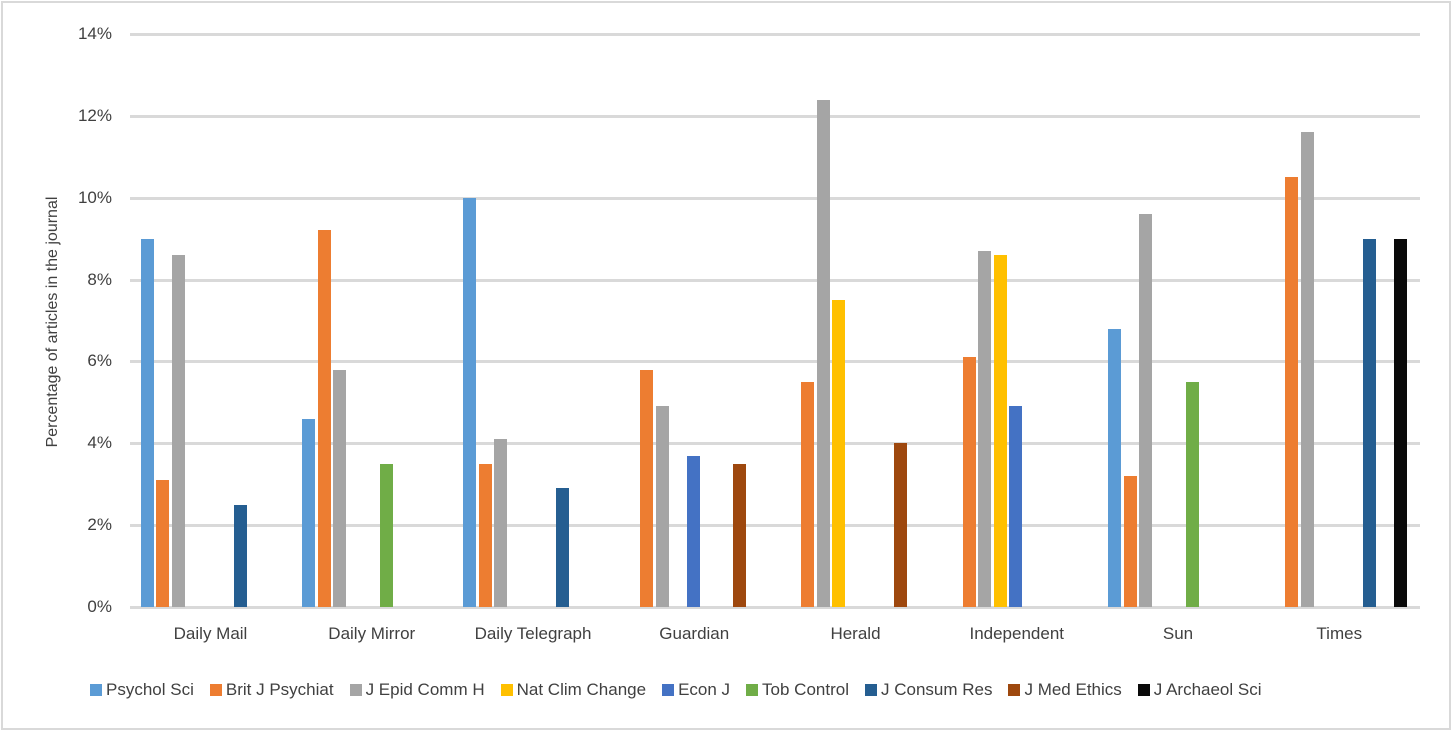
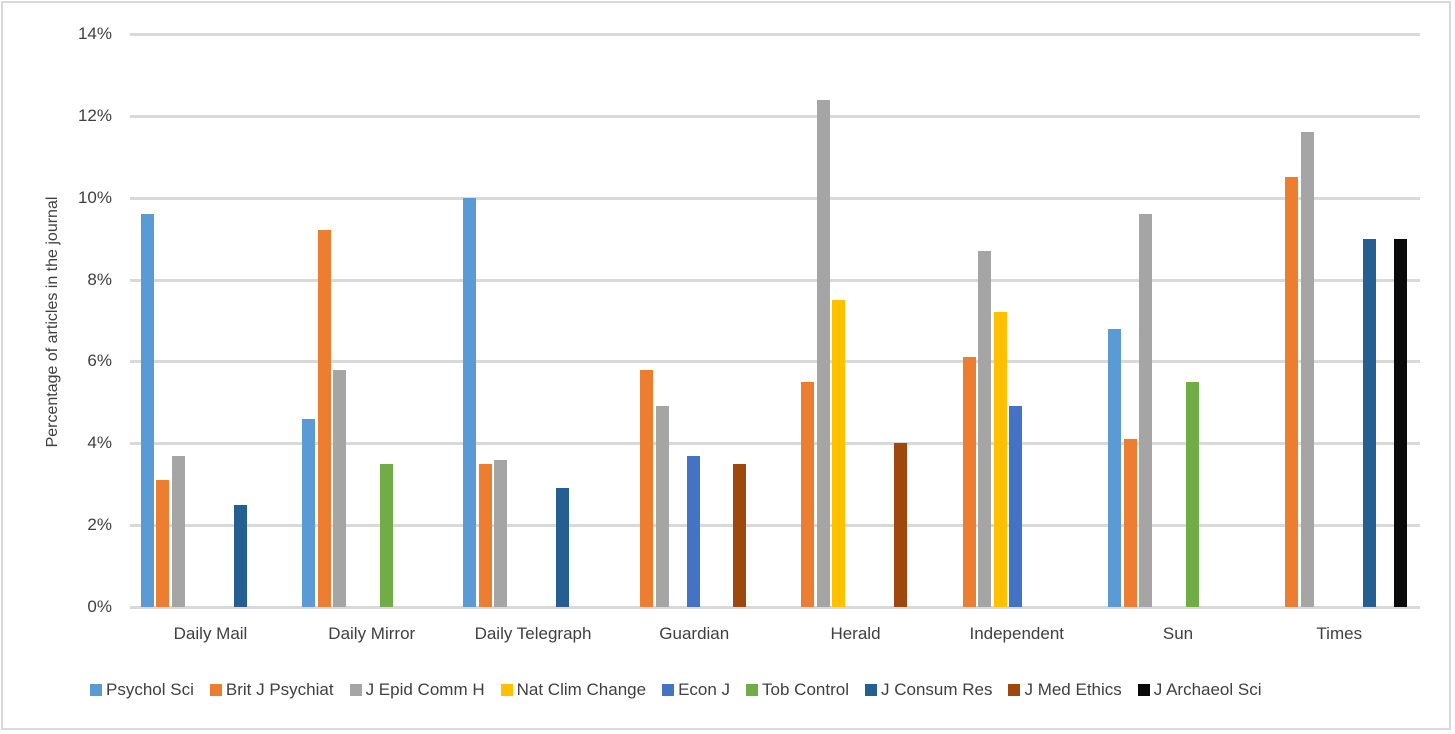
Psychol Sci/Daily Mail: 9.0% -> 9.6%
J Epid Comm H/Daily Mail: 8.6% -> 3.7%
J Epid Comm H/Daily Telegraph: 4.1% -> 3.6%
Nat Clim Change/Independent: 8.6% -> 7.2%
Brit J Psychiat/Sun: 3.2% -> 4.1%
